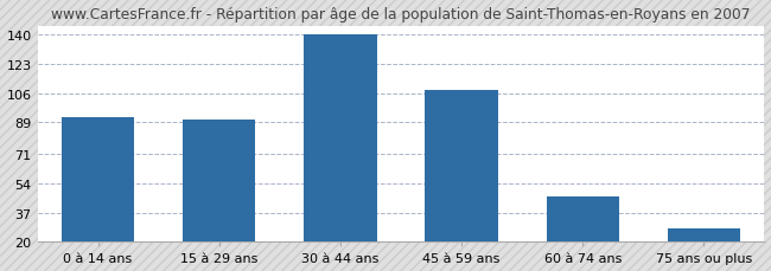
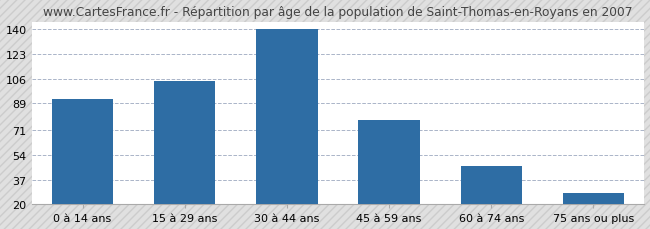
15 à 29 ans: 91 -> 104
45 à 59 ans: 108 -> 78
